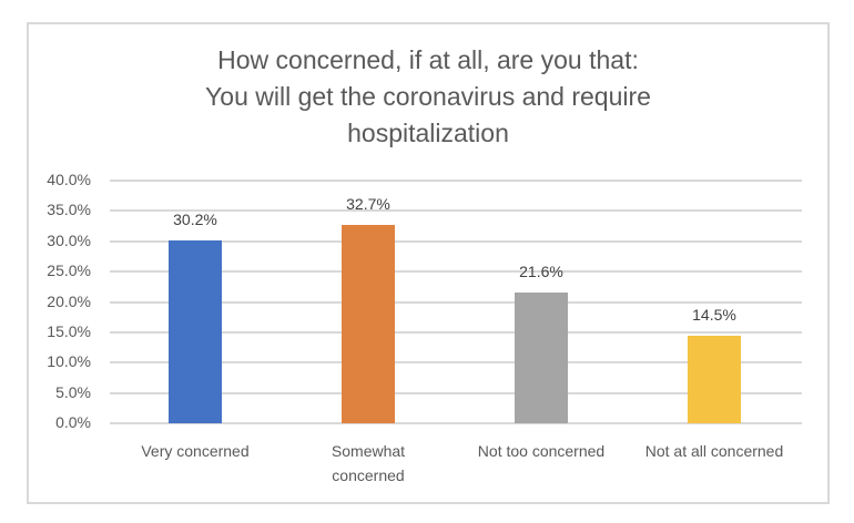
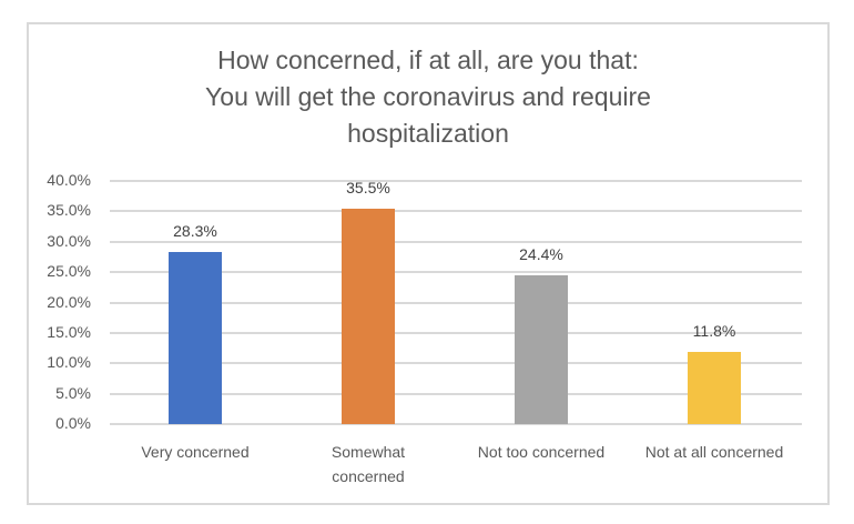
Very concerned: 30.2% -> 28.3%
Somewhat concerned: 32.7% -> 35.5%
Not too concerned: 21.6% -> 24.4%
Not at all concerned: 14.5% -> 11.8%
